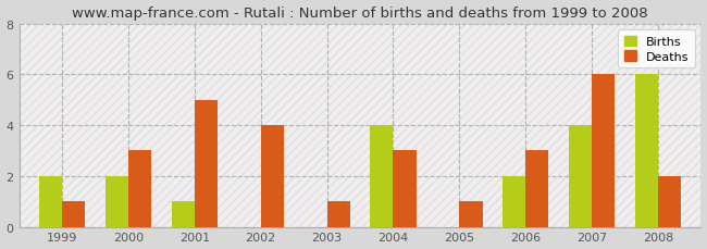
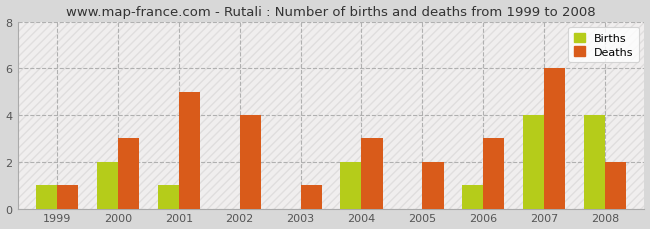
Births/1999: 2 -> 1
Births/2004: 4 -> 2
Deaths/2005: 1 -> 2
Births/2006: 2 -> 1
Births/2008: 6 -> 4
